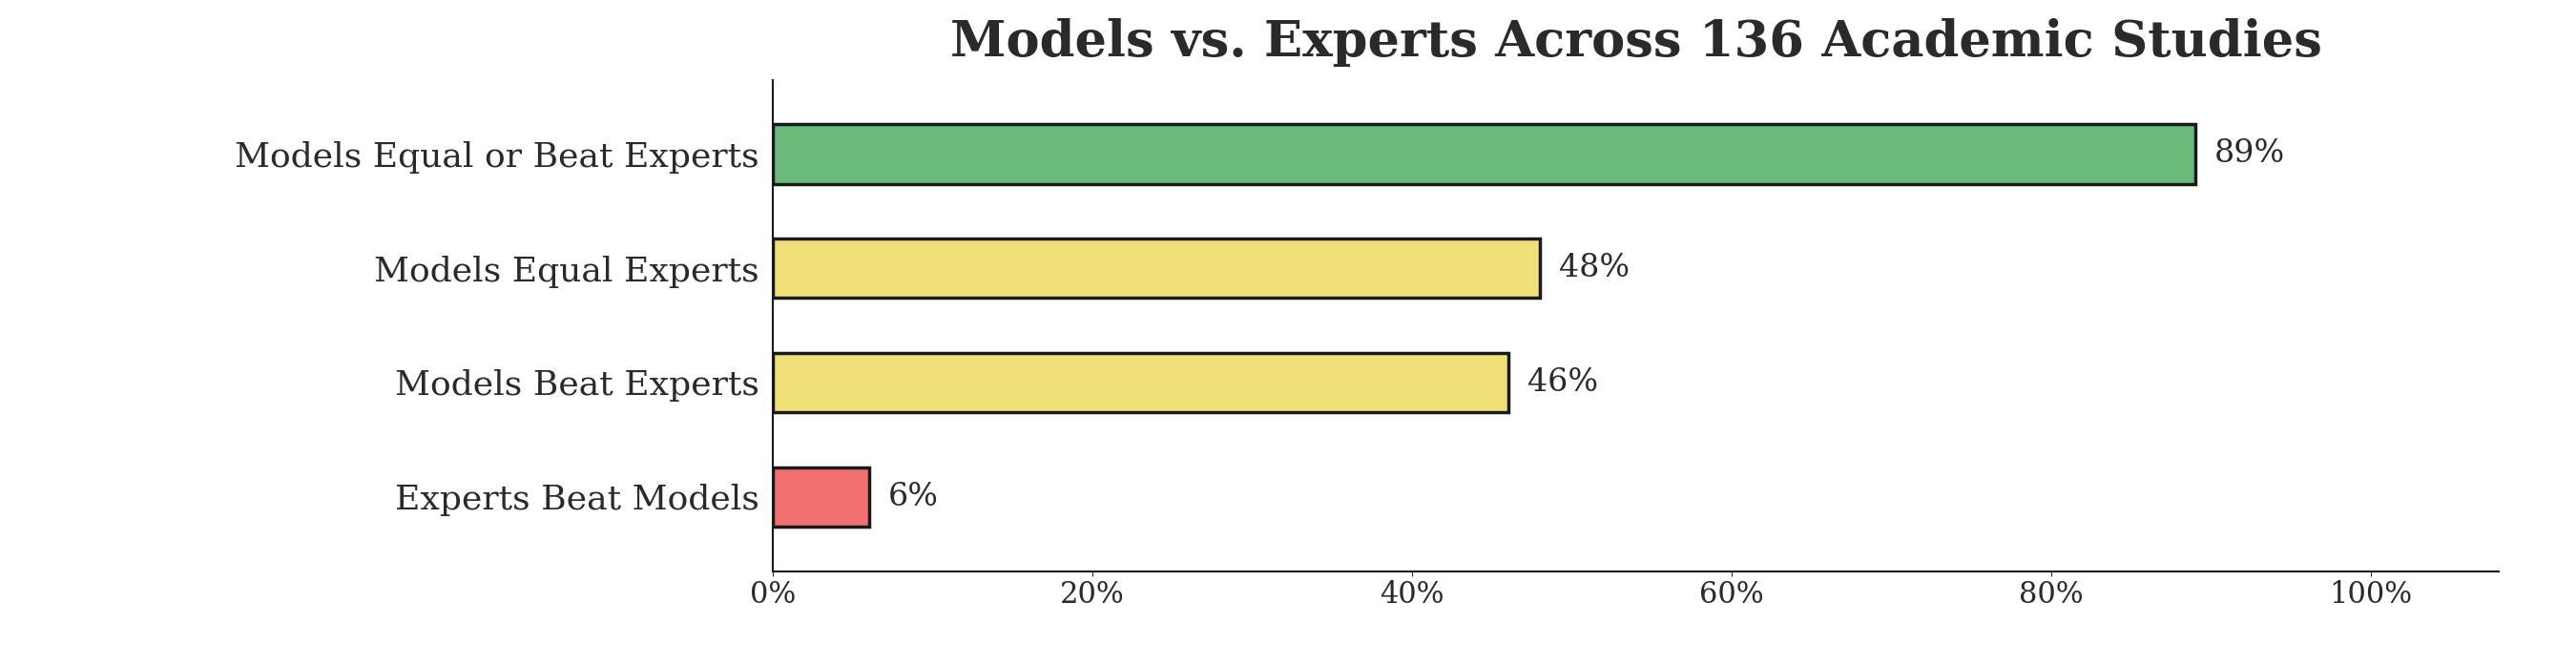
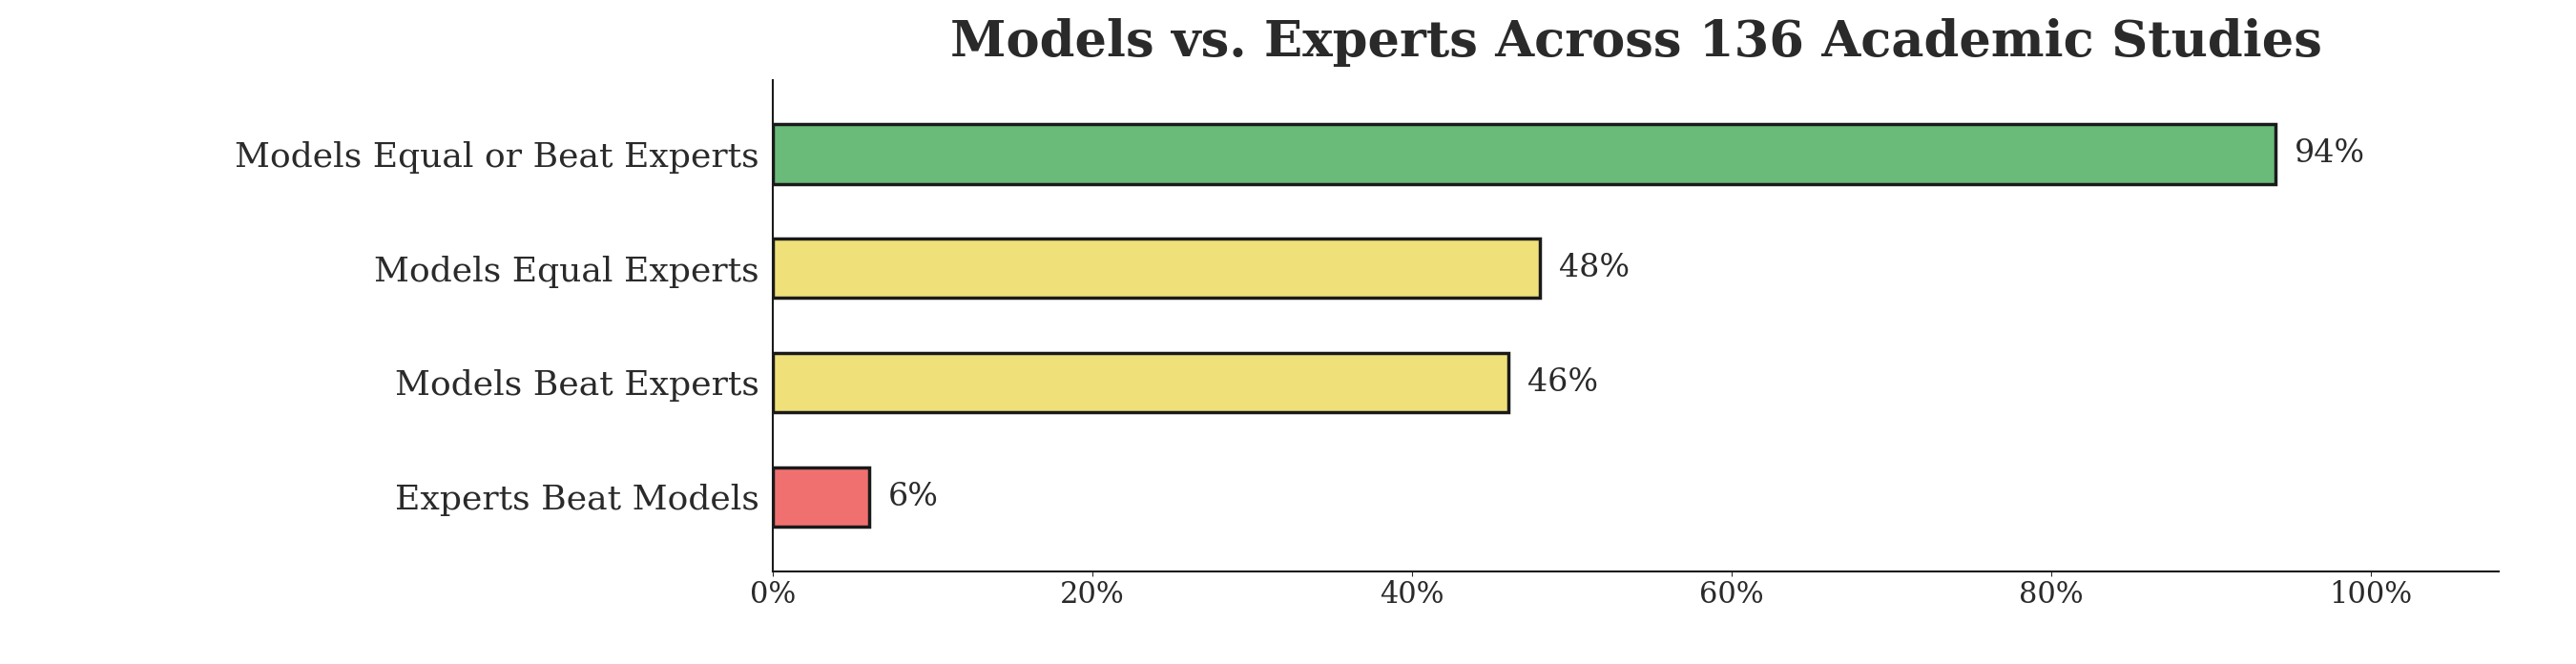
Models Equal or Beat Experts: 89% -> 94%
